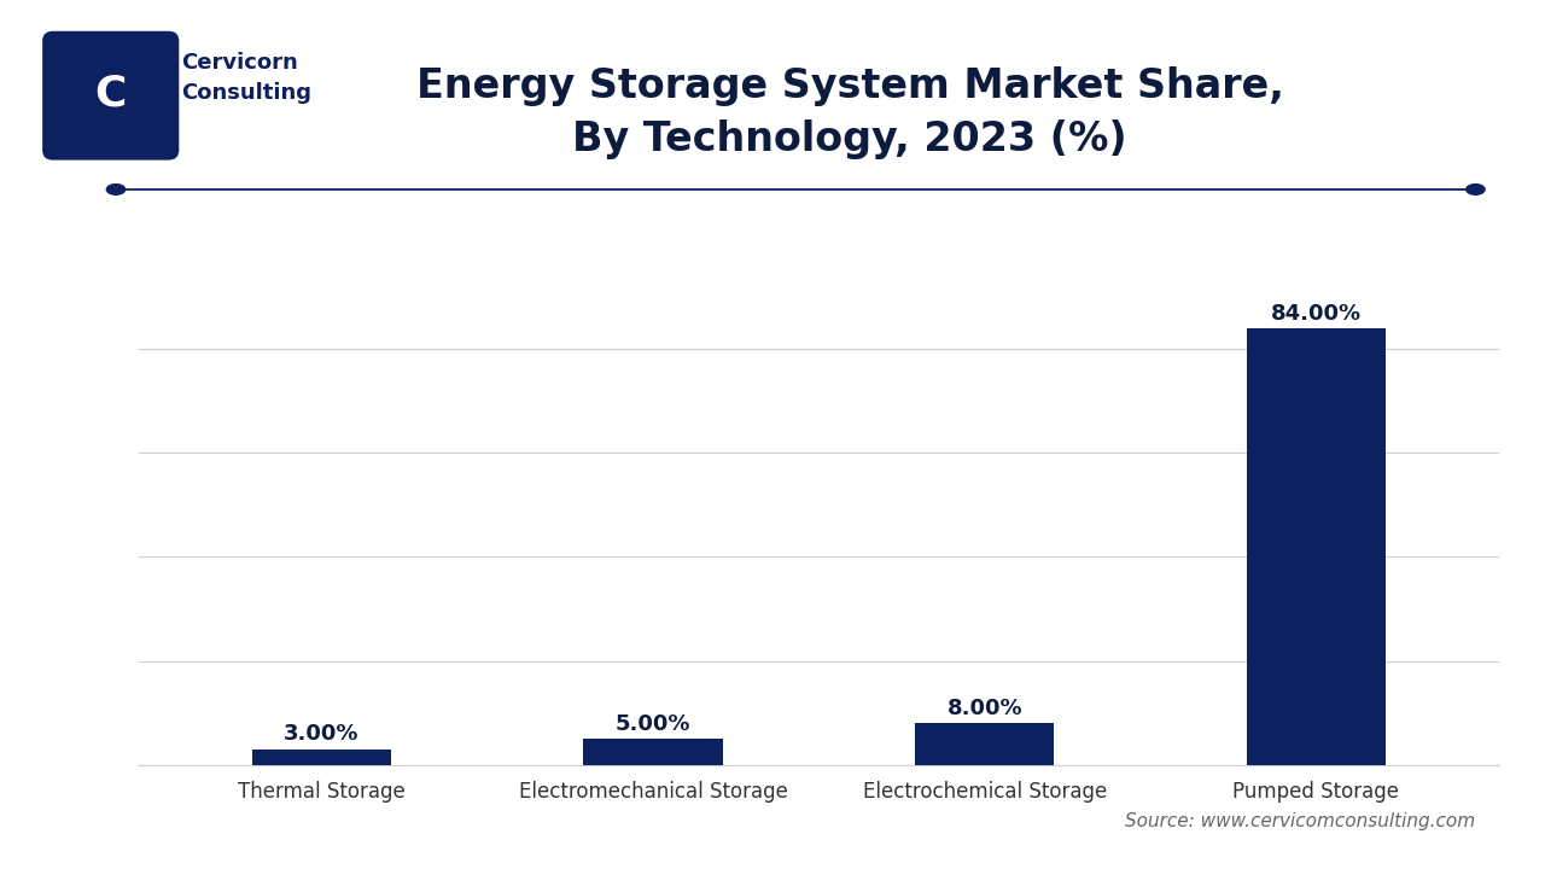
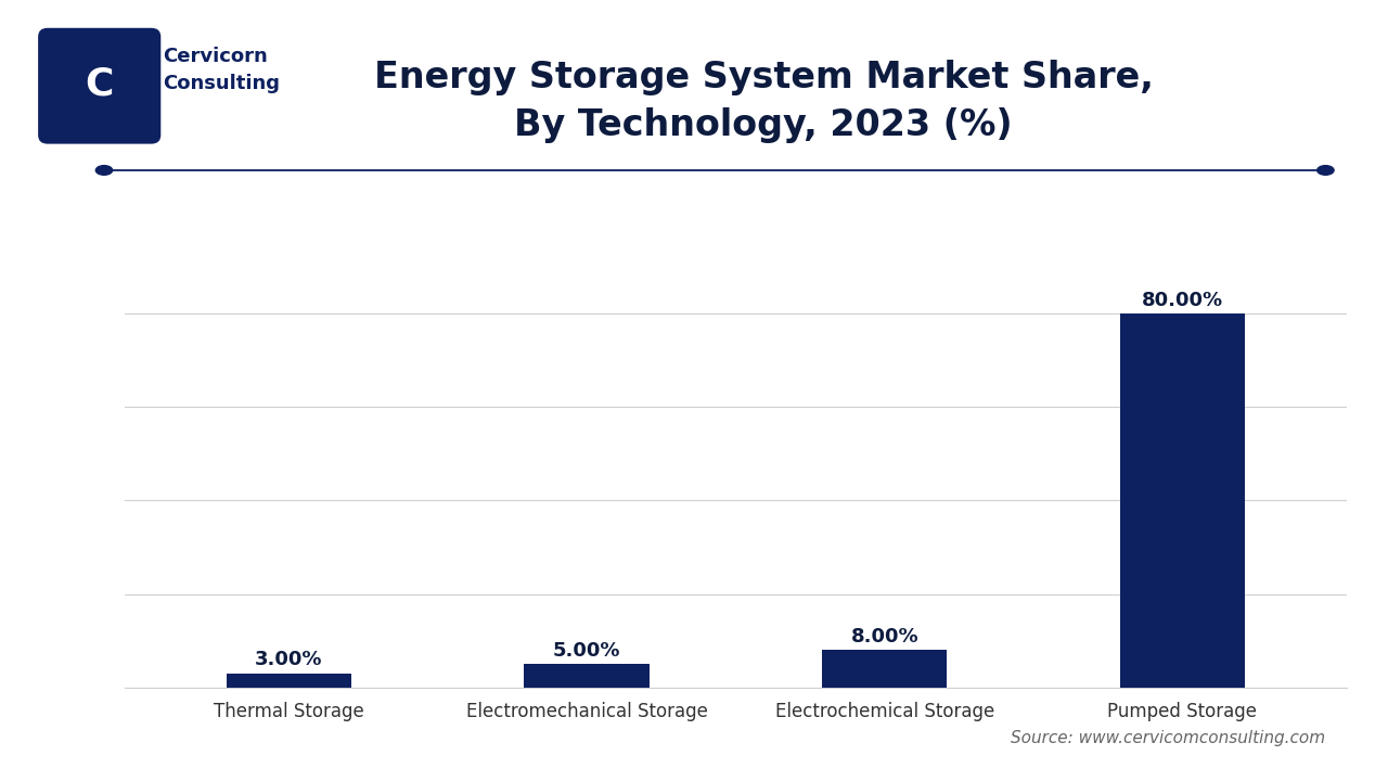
Pumped Storage: 84.00% -> 80.00%
